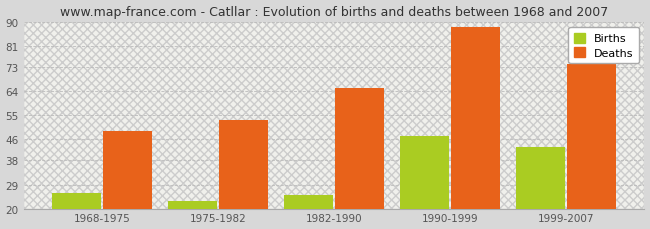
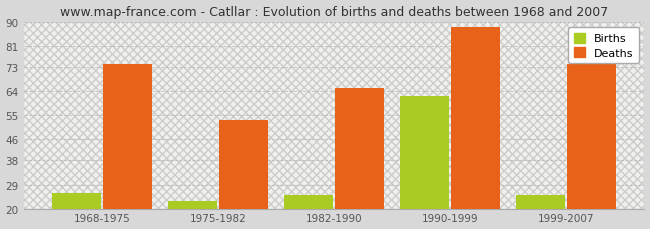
Deaths/1968-1975: 49 -> 74
Births/1990-1999: 47 -> 62
Births/1999-2007: 43 -> 25
